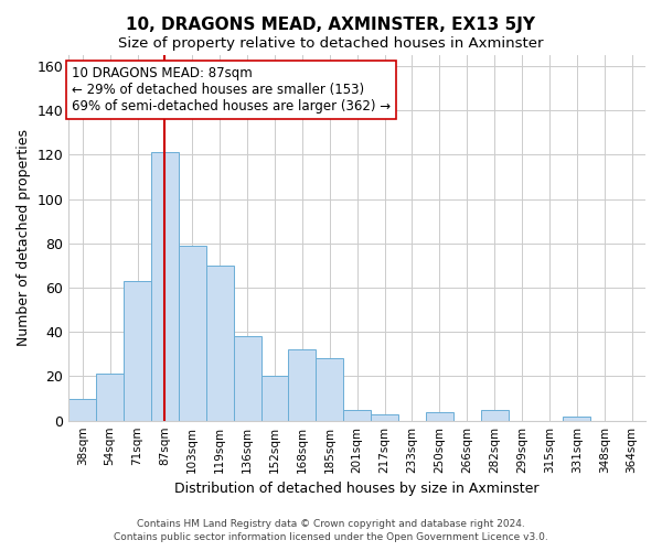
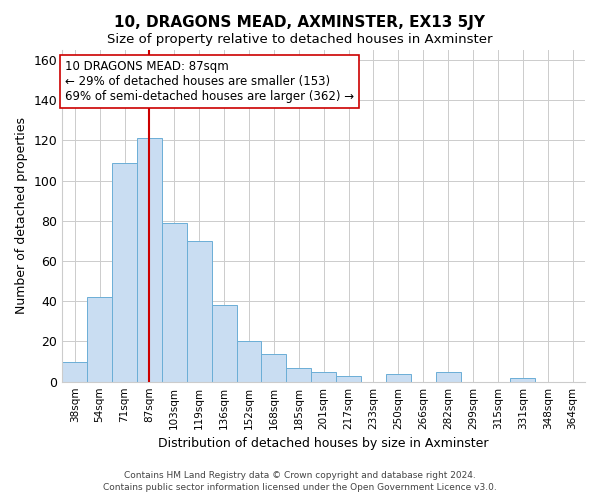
54sqm: 21 -> 42
71sqm: 63 -> 109
168sqm: 32 -> 14
185sqm: 28 -> 7
